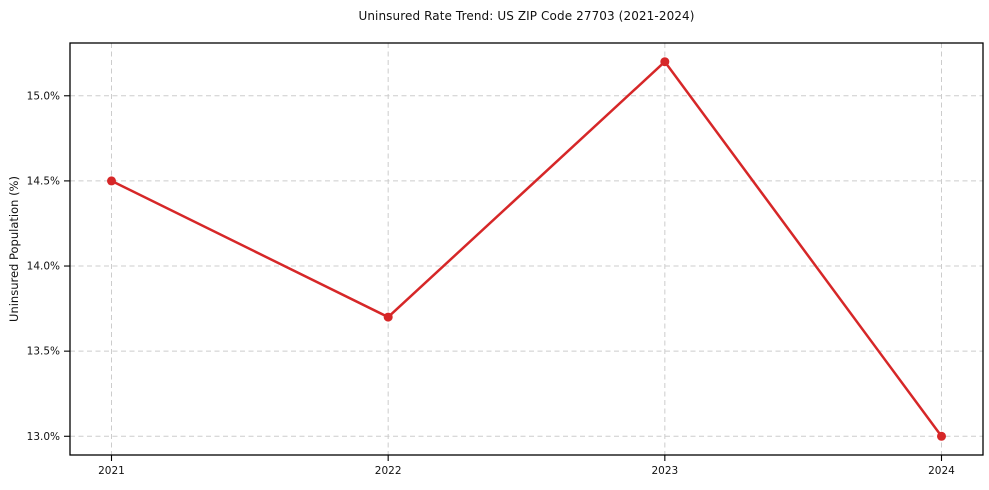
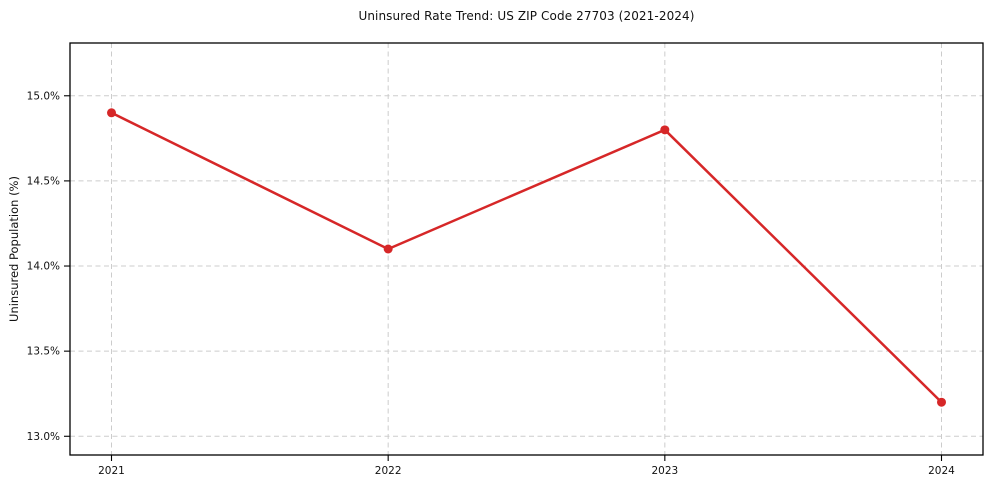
2021: 14.5% -> 14.9%
2022: 13.7% -> 14.1%
2023: 15.2% -> 14.8%
2024: 13.0% -> 13.2%
